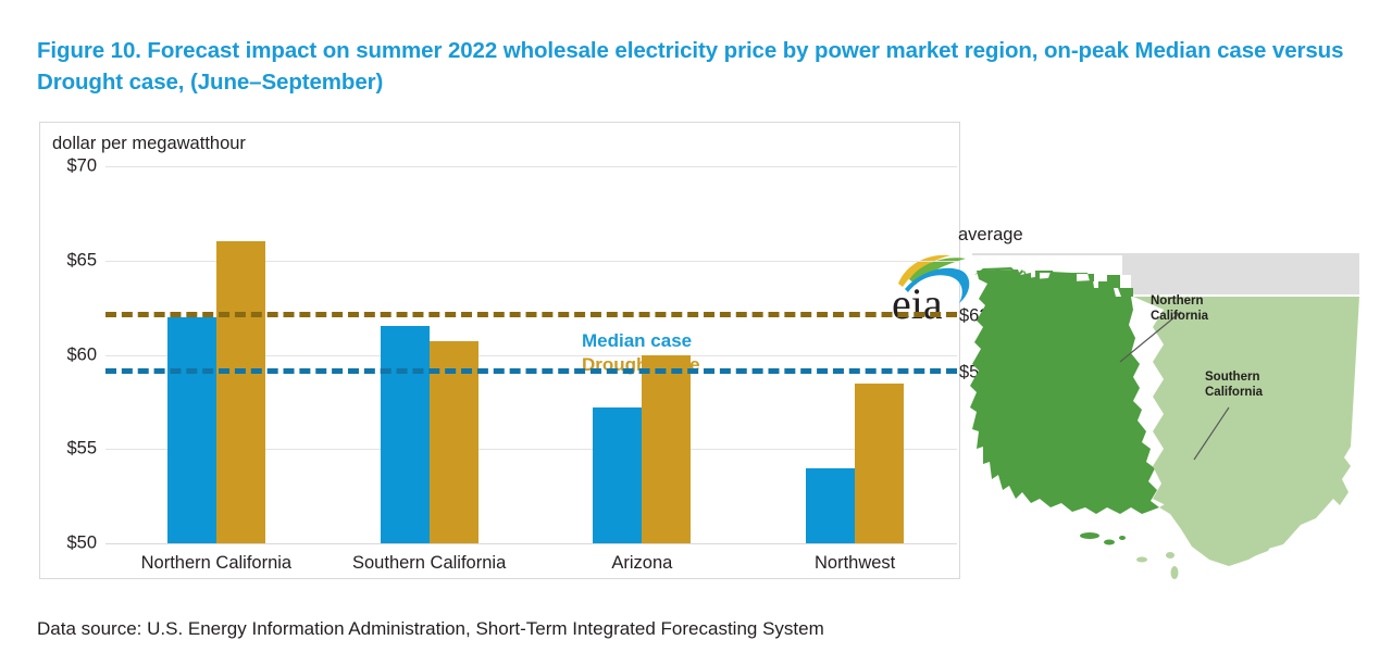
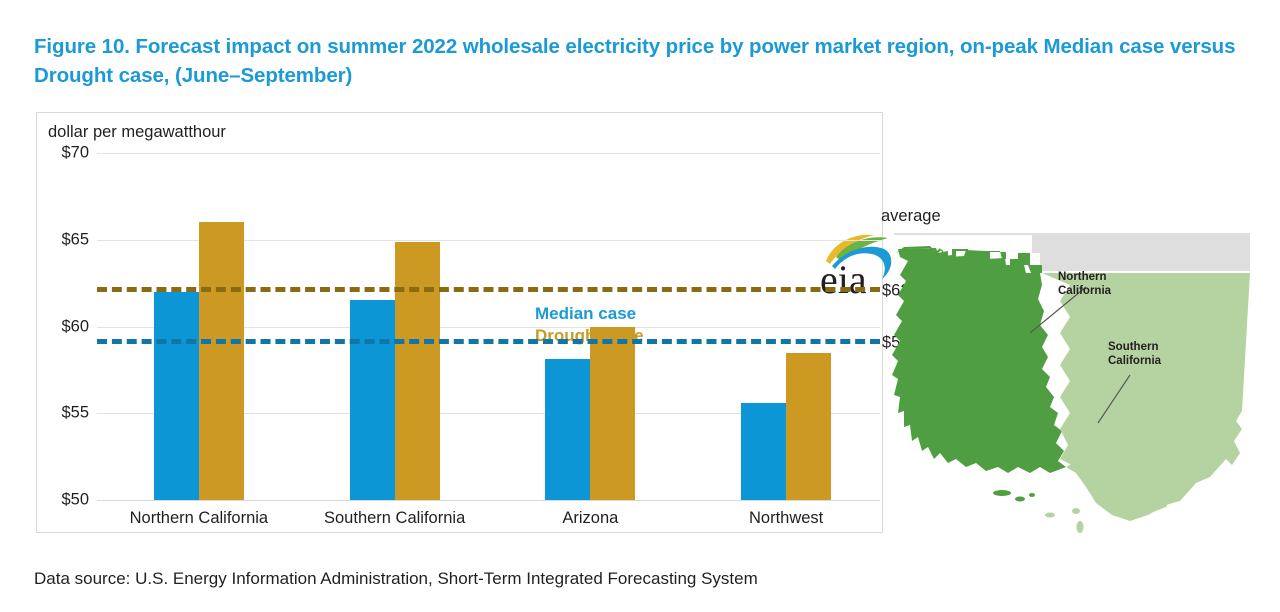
Drought case/Southern California: $60.7 -> $64.9
Median case/Arizona: $57.2 -> $58.1
Median case/Northwest: $54.0 -> $55.6
